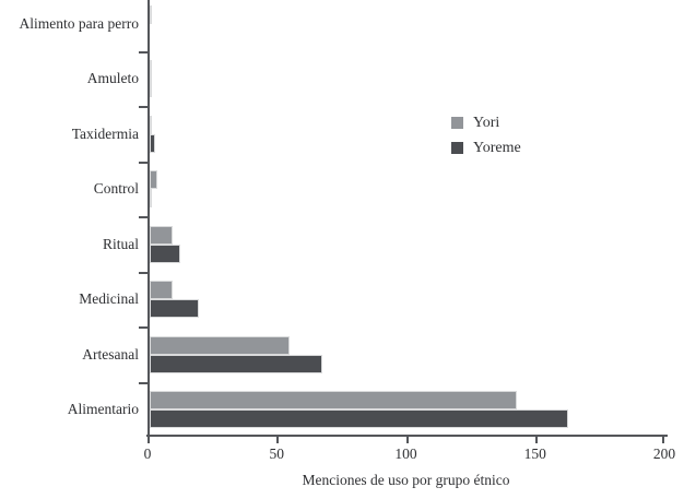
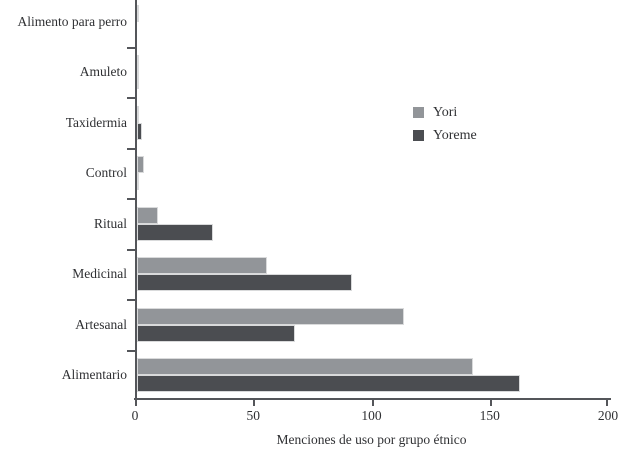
Yoreme/Ritual: 12 -> 32
Yori/Medicinal: 9 -> 55
Yoreme/Medicinal: 19 -> 91
Yori/Artesanal: 54 -> 113
